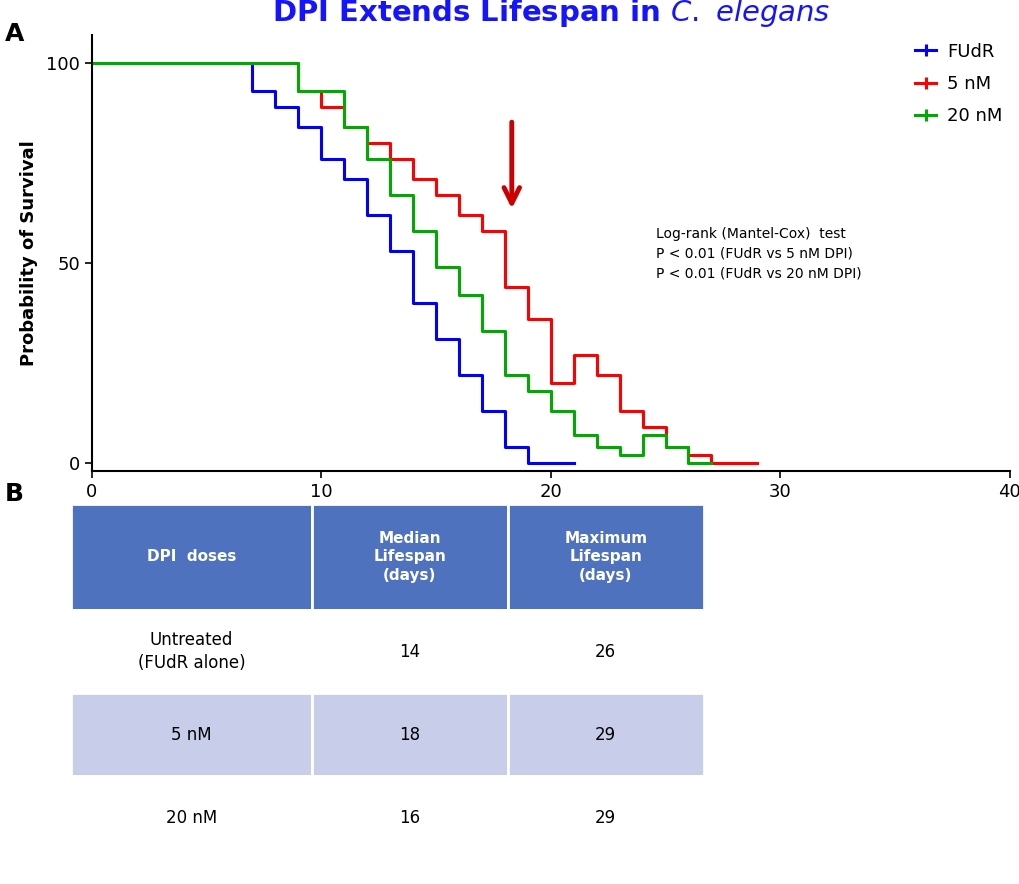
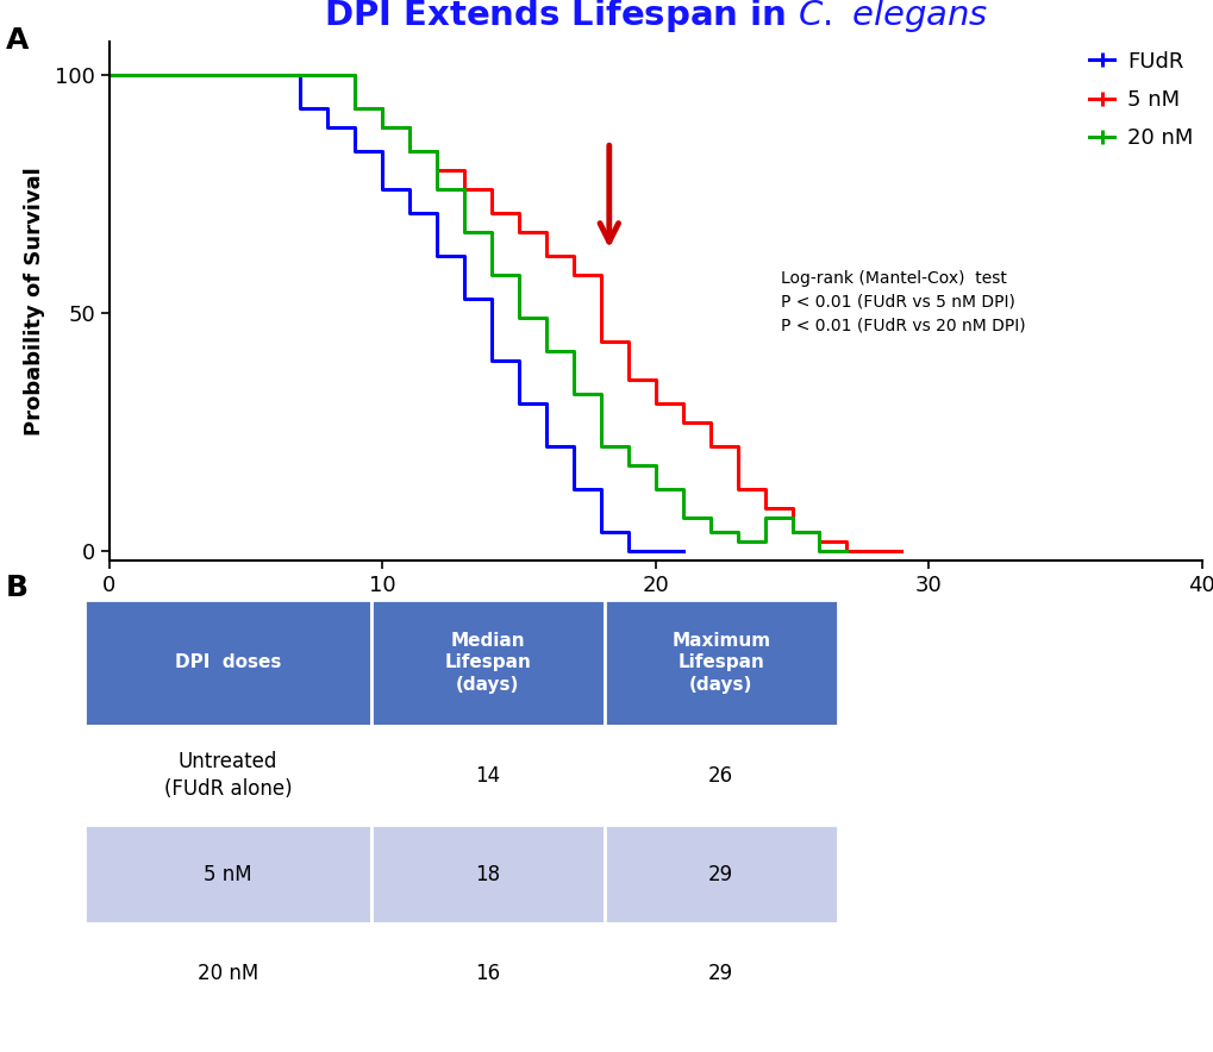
20 nM/10: 93 -> 89
5 nM/20: 20 -> 31
